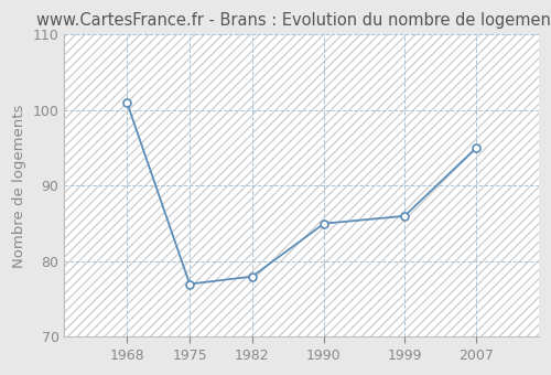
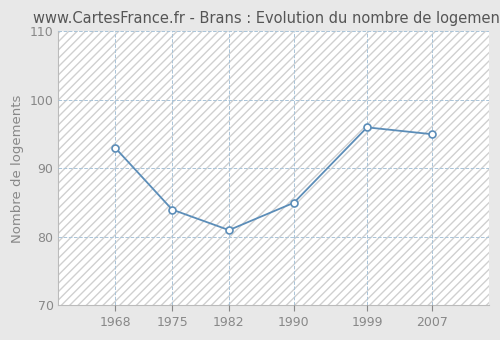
1968: 101 -> 93
1975: 77 -> 84
1982: 78 -> 81
1999: 86 -> 96
